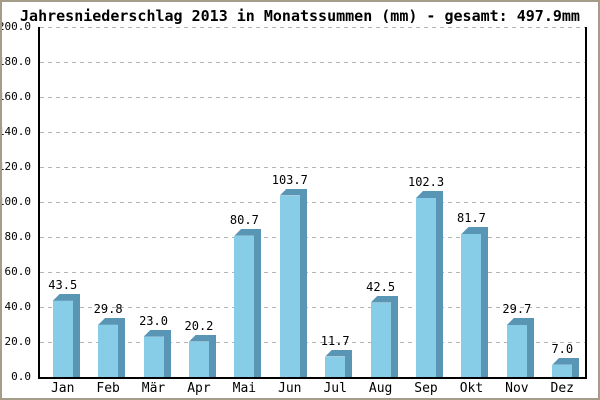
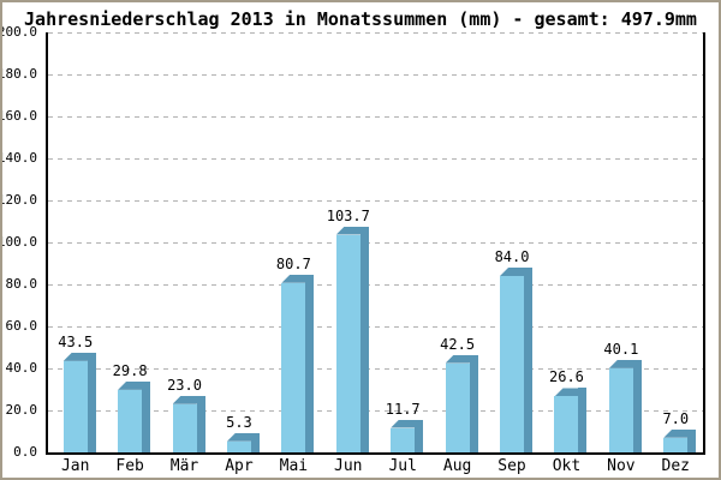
Apr: 20.2 -> 5.3
Sep: 102.3 -> 84.0
Okt: 81.7 -> 26.6
Nov: 29.7 -> 40.1
